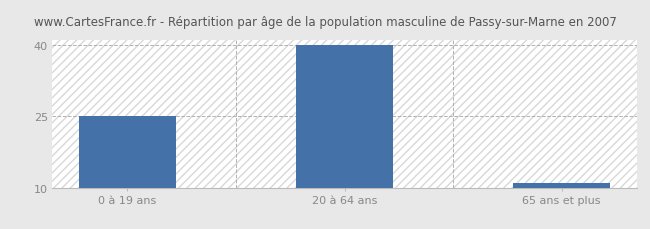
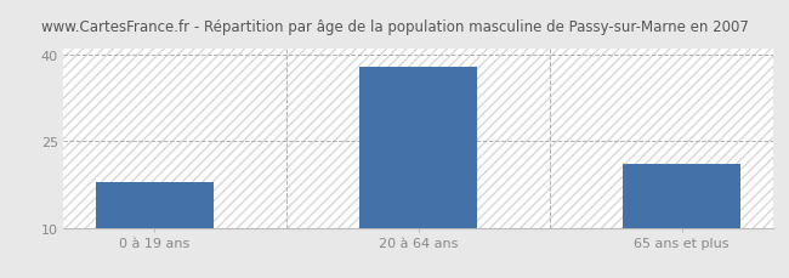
0 à 19 ans: 25 -> 18
20 à 64 ans: 40 -> 38
65 ans et plus: 11 -> 21
